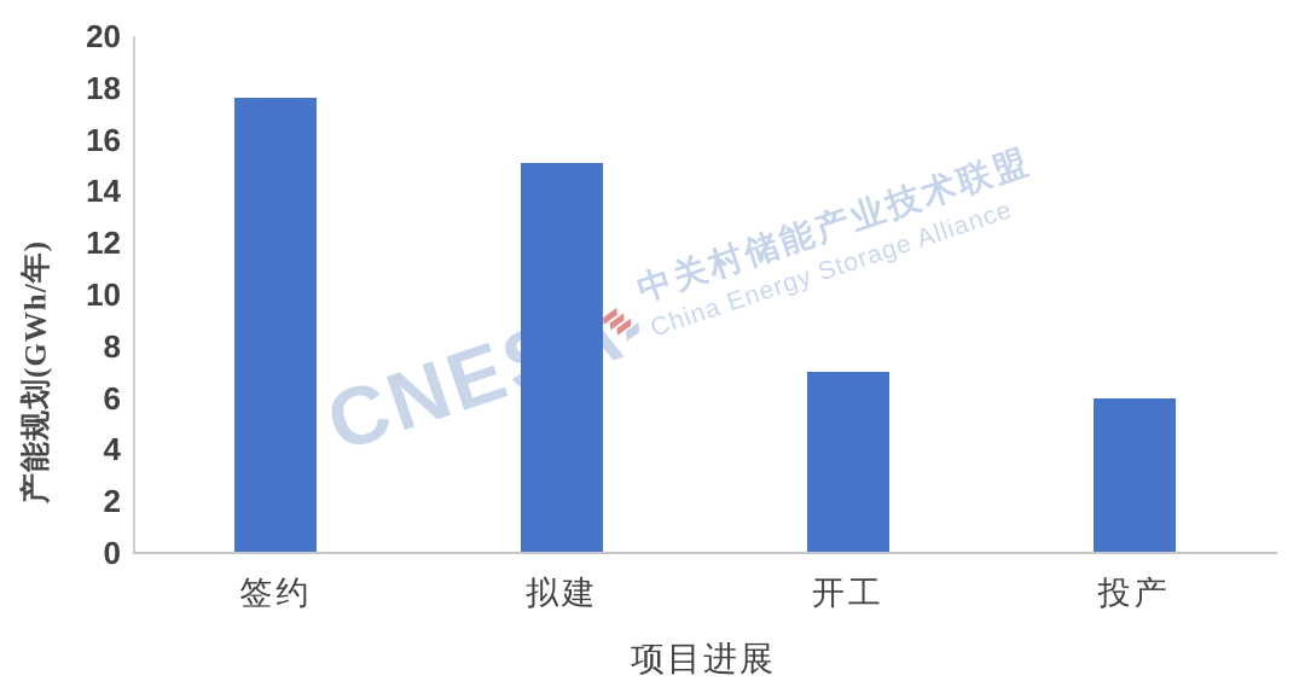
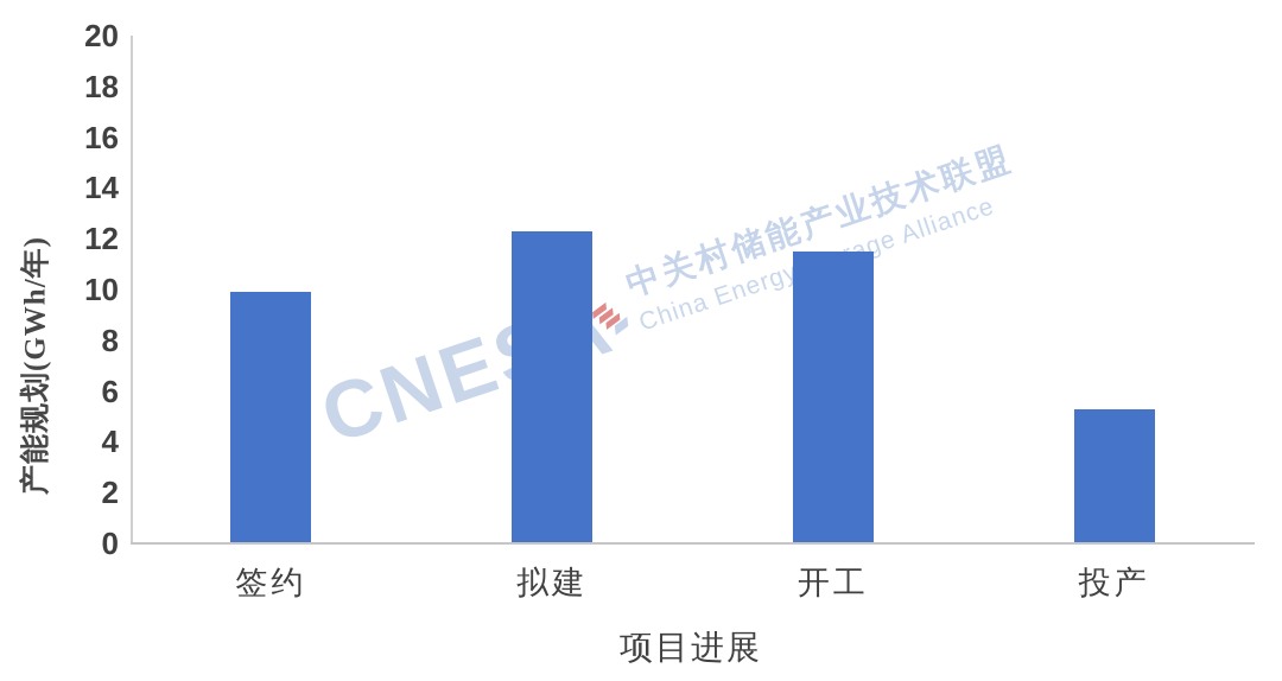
签约: 17.6 -> 9.9
拟建: 15.1 -> 12.3
开工: 7.0 -> 11.5
投产: 6.0 -> 5.3
